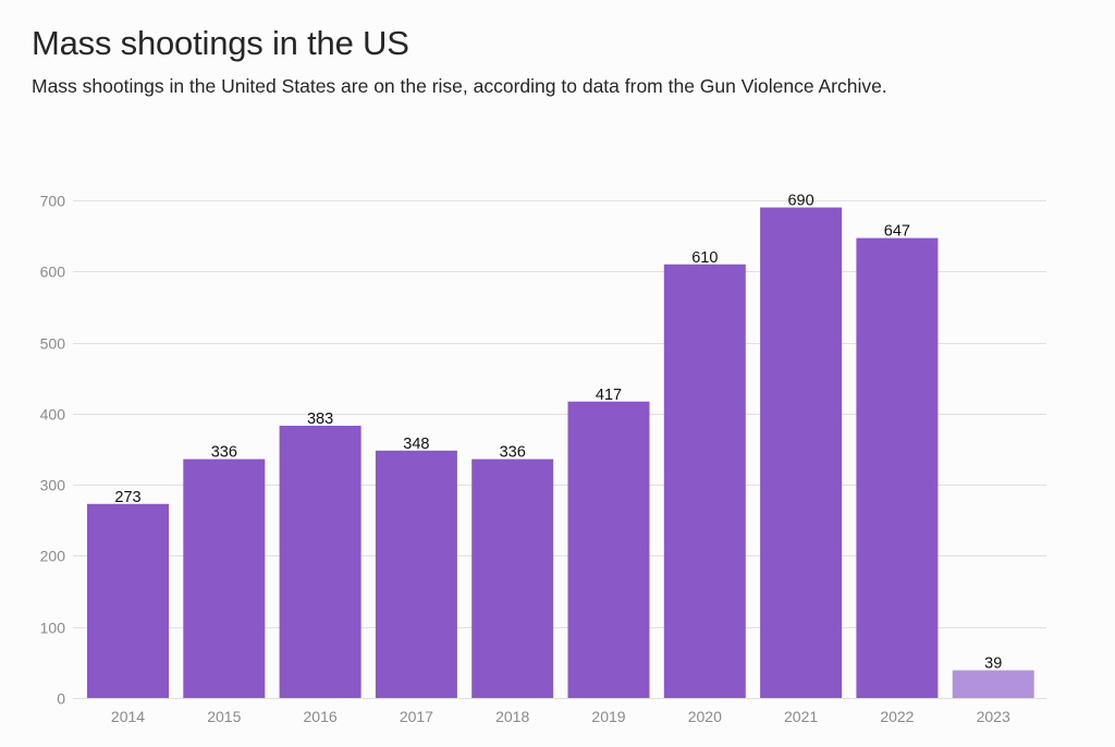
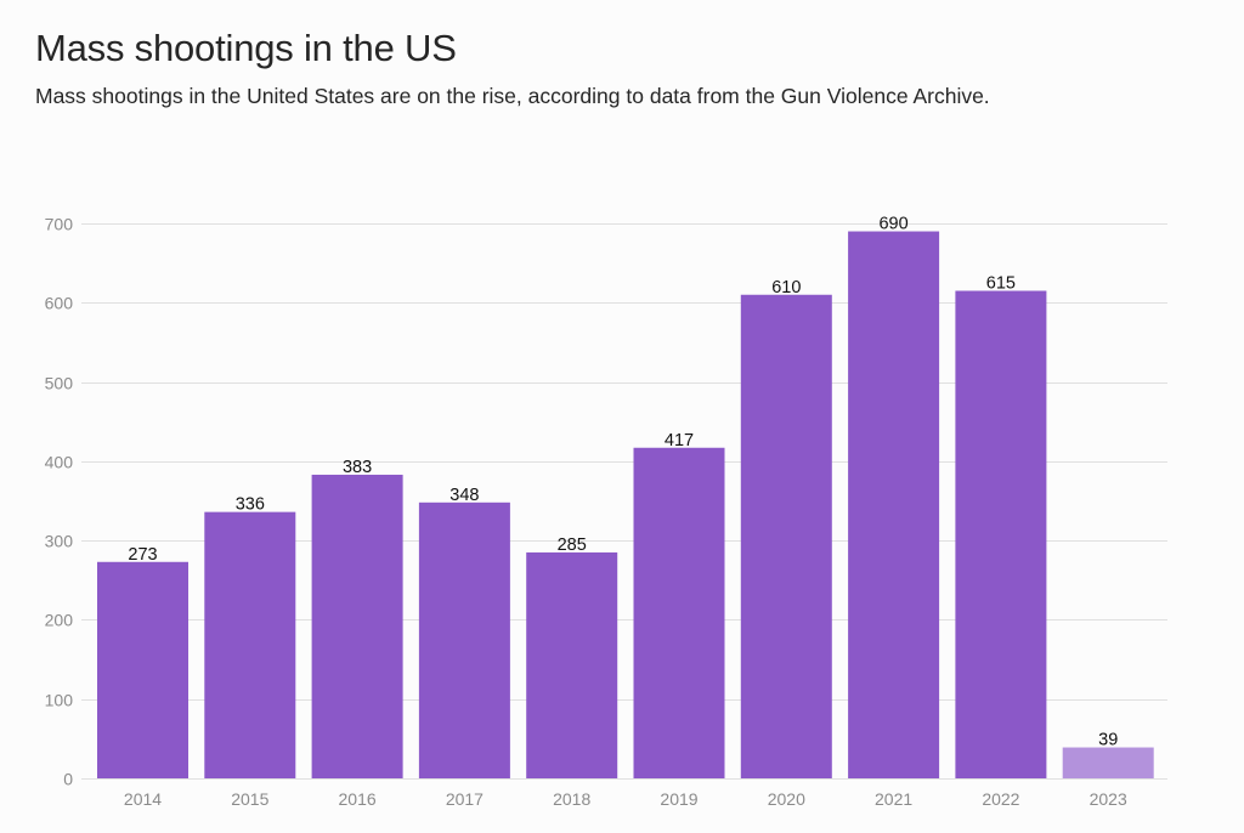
2018: 336 -> 285
2022: 647 -> 615
